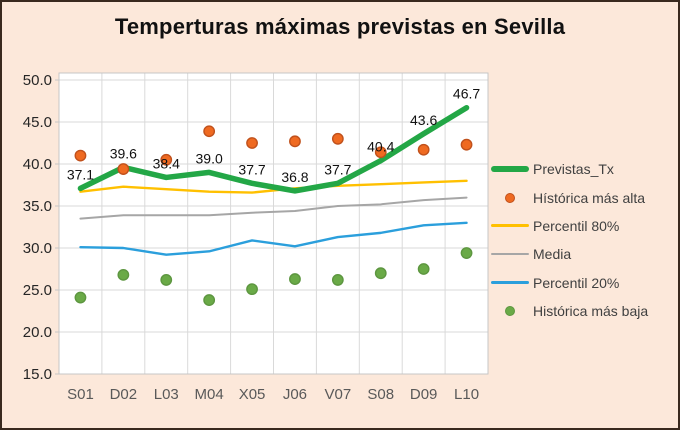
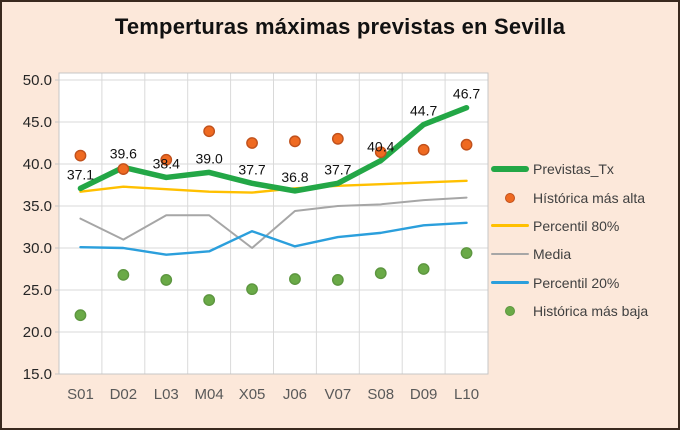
Histórica más baja/S01: 24 -> 22
Media/D02: 34 -> 31
Media/X05: 34 -> 30
Percentil 20%/X05: 31 -> 32
Previstas_Tx/D09: 43.6 -> 44.7
